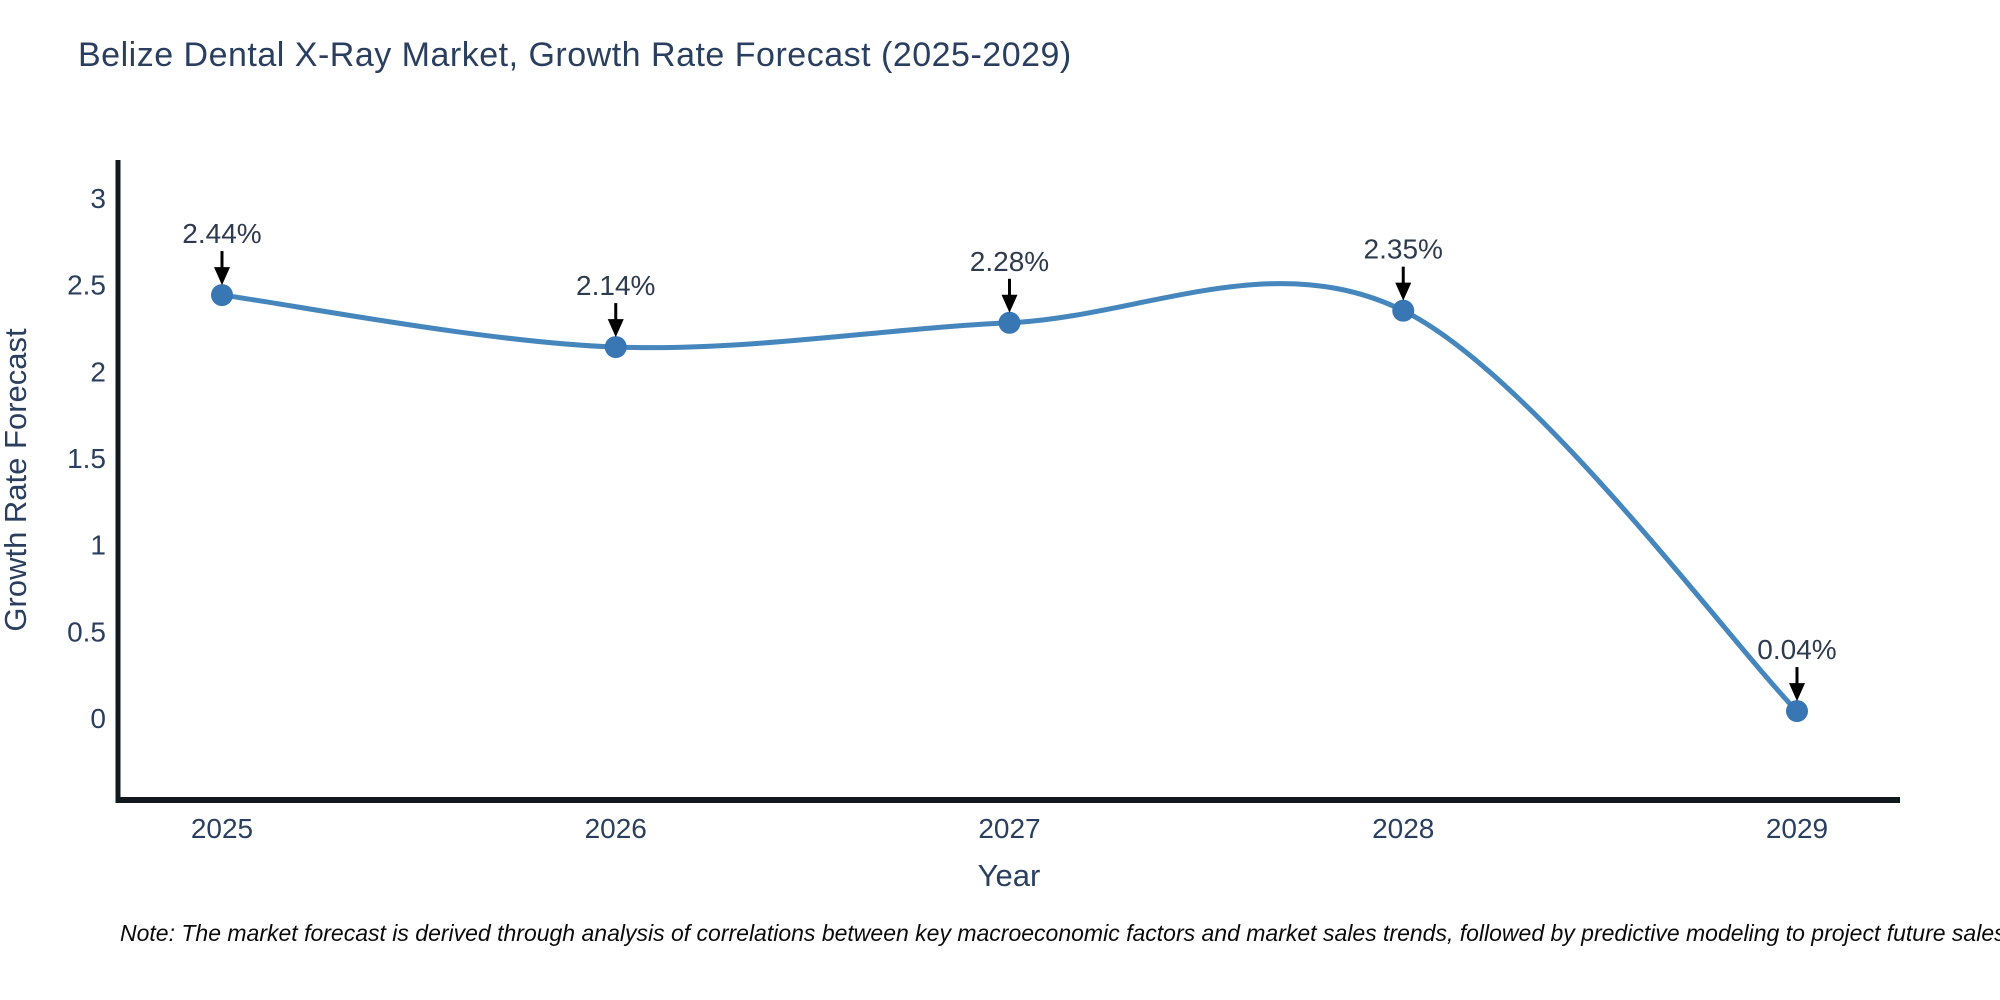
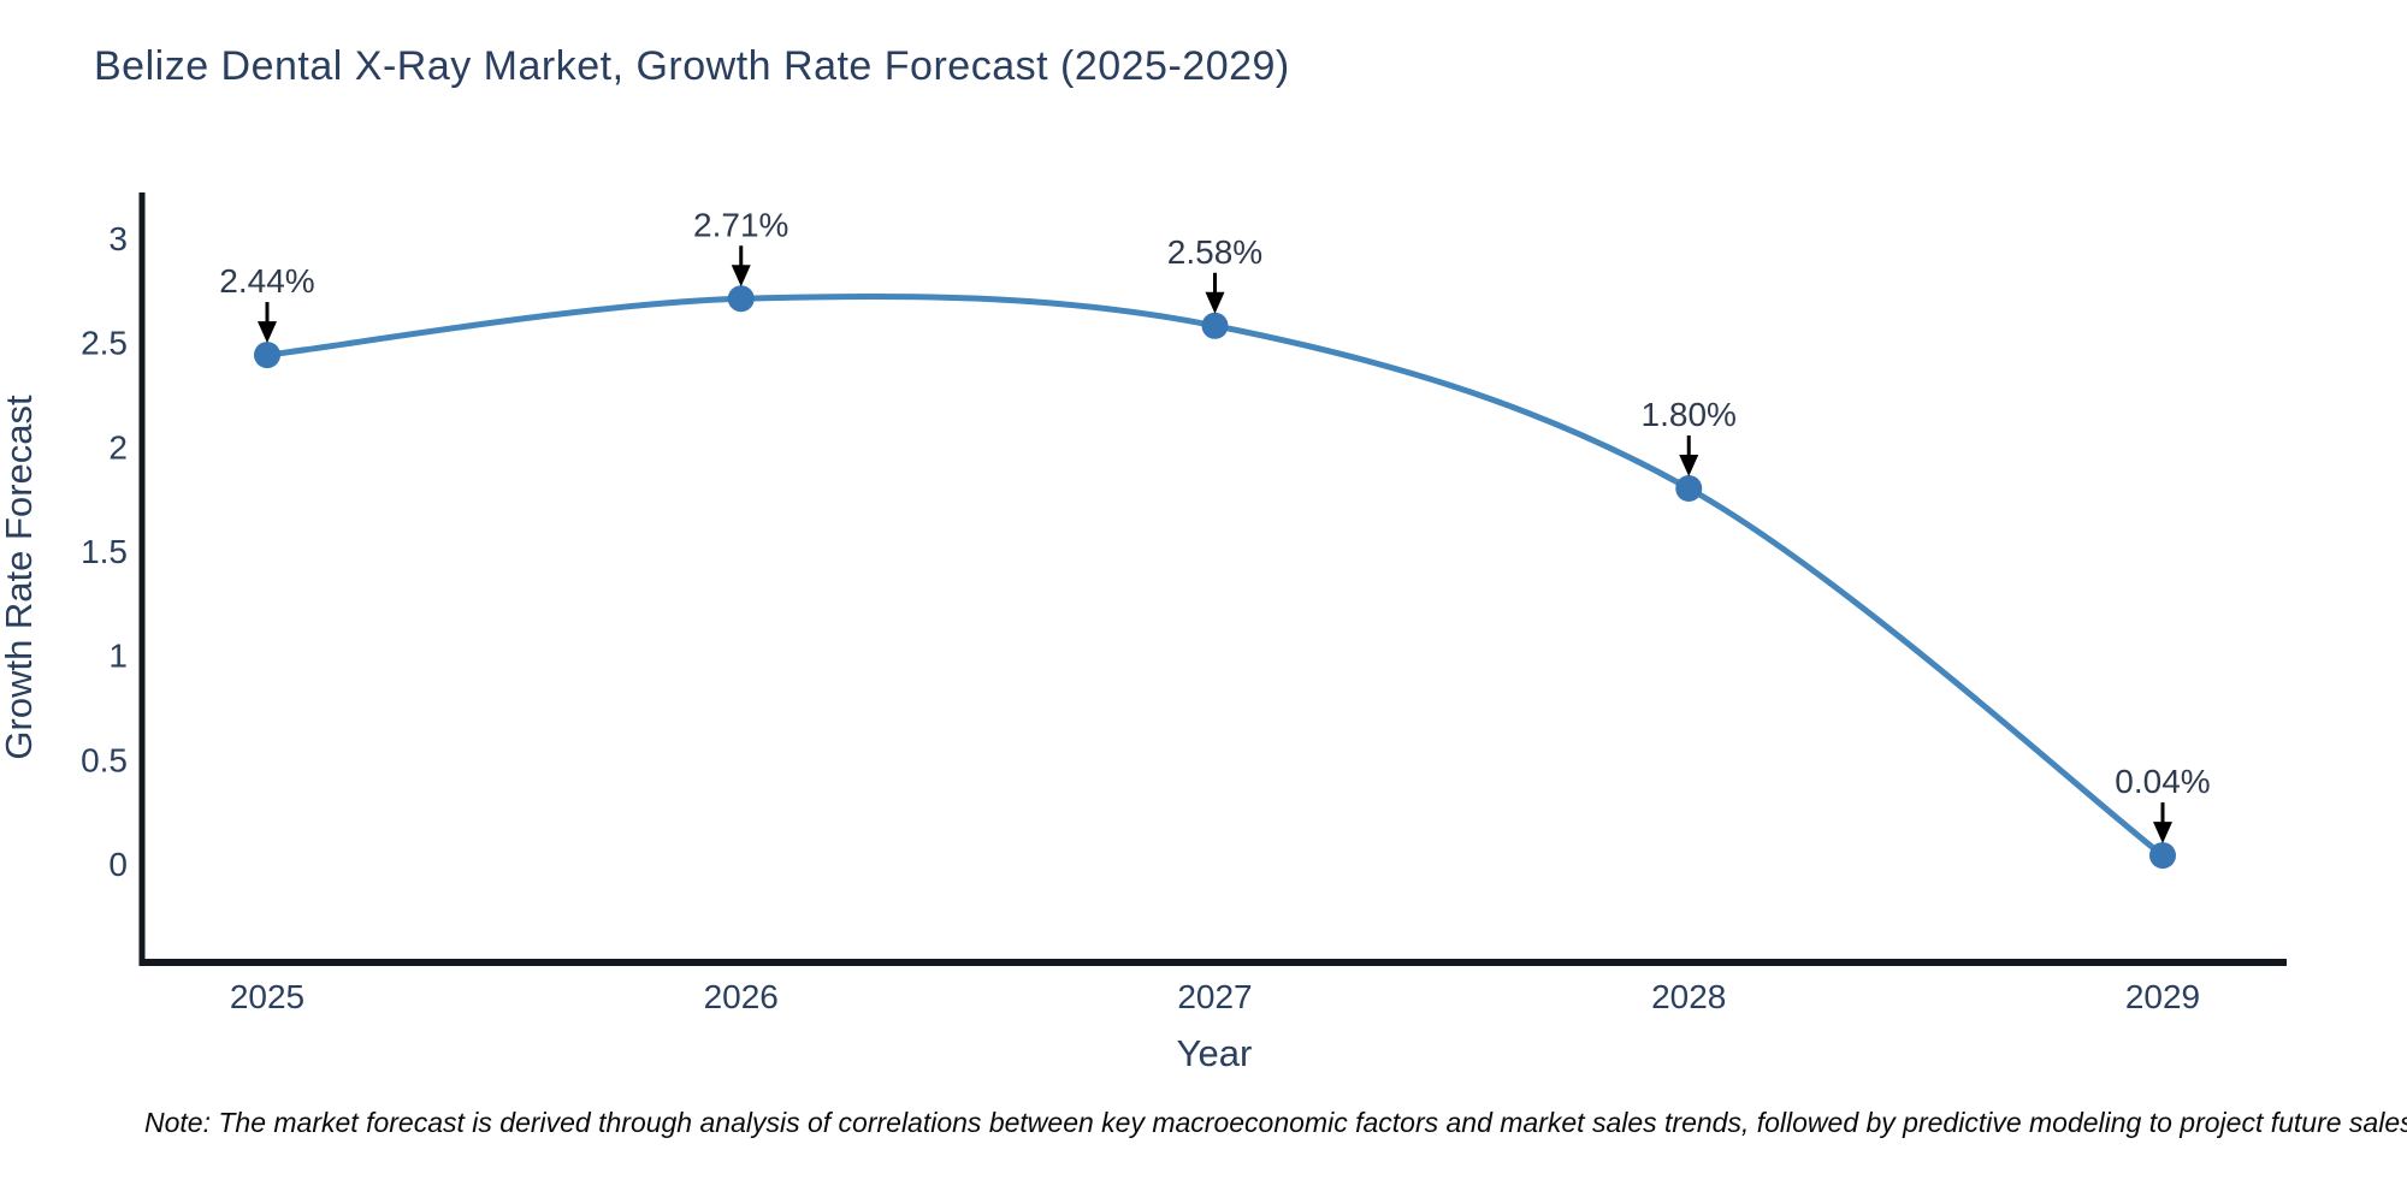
2026: 2.14% -> 2.71%
2027: 2.28% -> 2.58%
2028: 2.35% -> 1.80%
